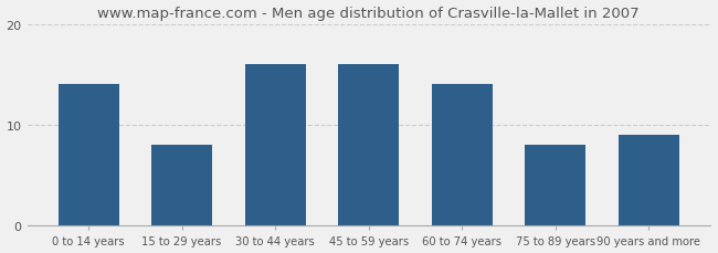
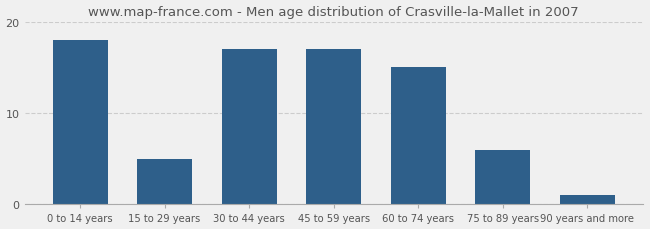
0 to 14 years: 14 -> 18
15 to 29 years: 8 -> 5
30 to 44 years: 16 -> 17
45 to 59 years: 16 -> 17
60 to 74 years: 14 -> 15
75 to 89 years: 8 -> 6
90 years and more: 9 -> 1
